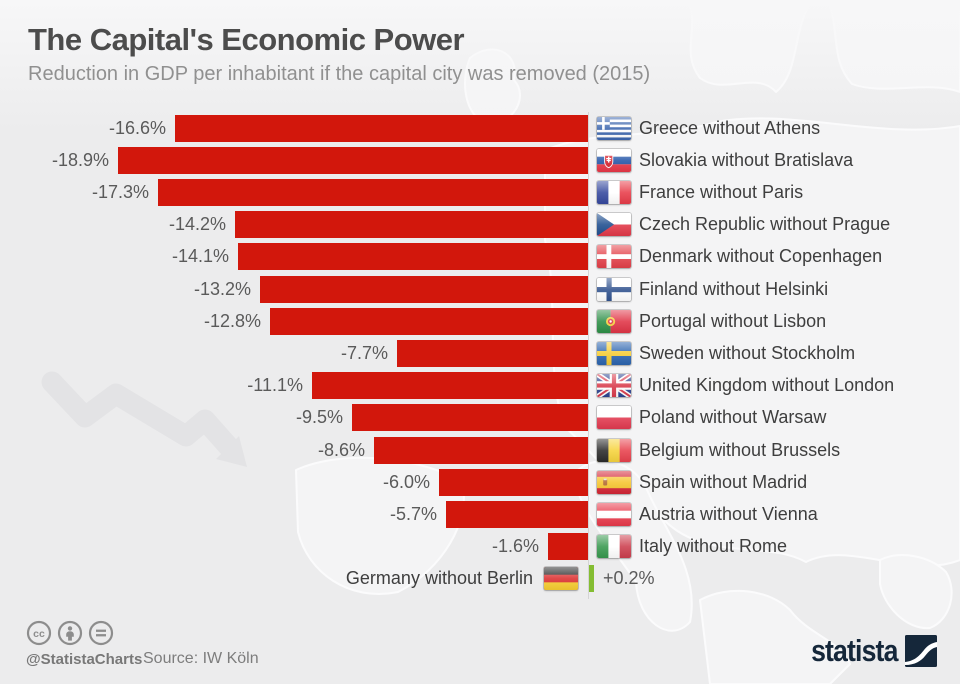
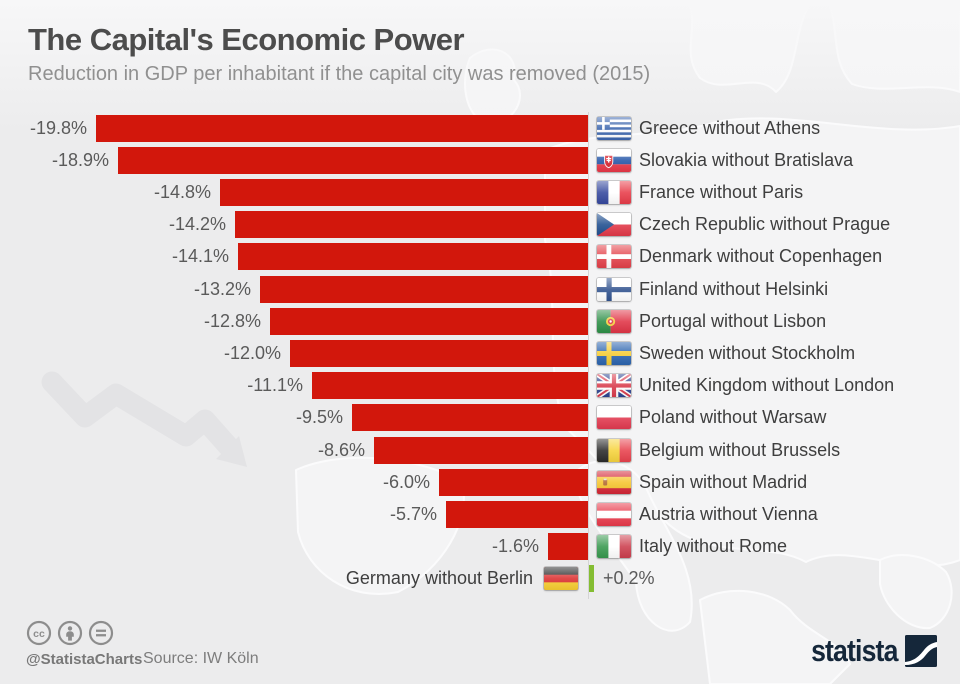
Greece without Athens: -16.6% -> -19.8%
France without Paris: -17.3% -> -14.8%
Sweden without Stockholm: -7.7% -> -12.0%
